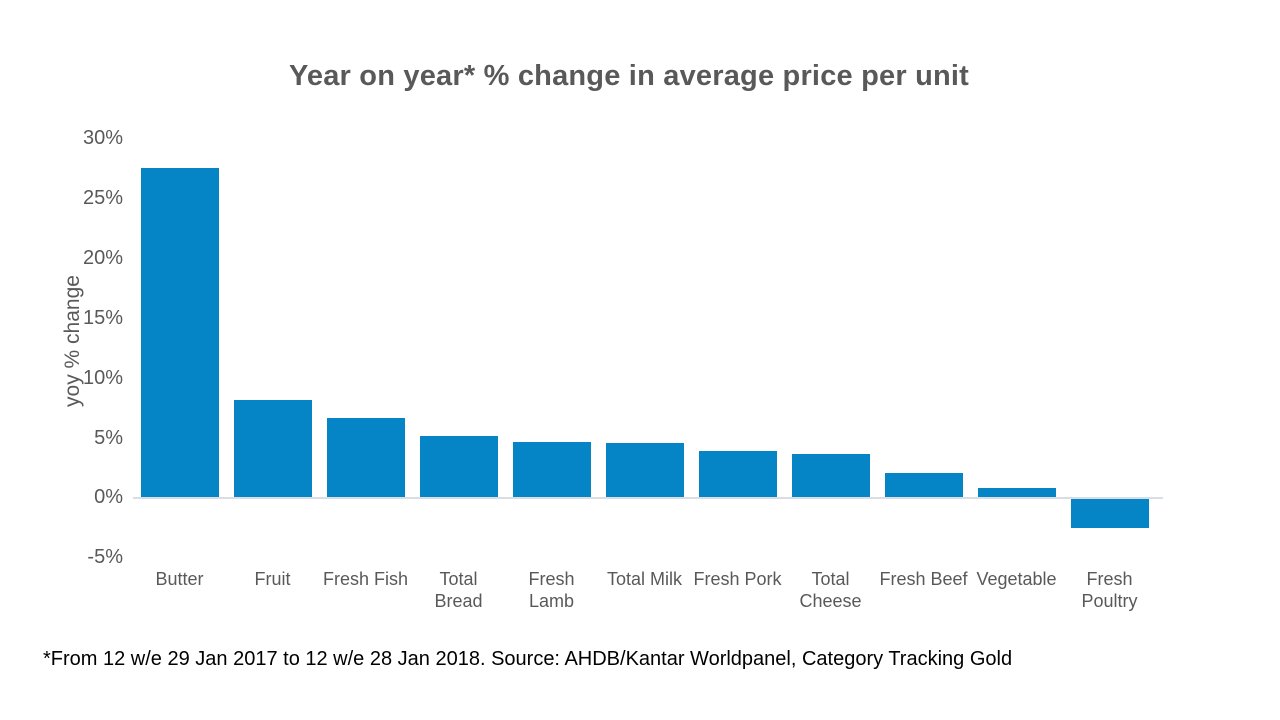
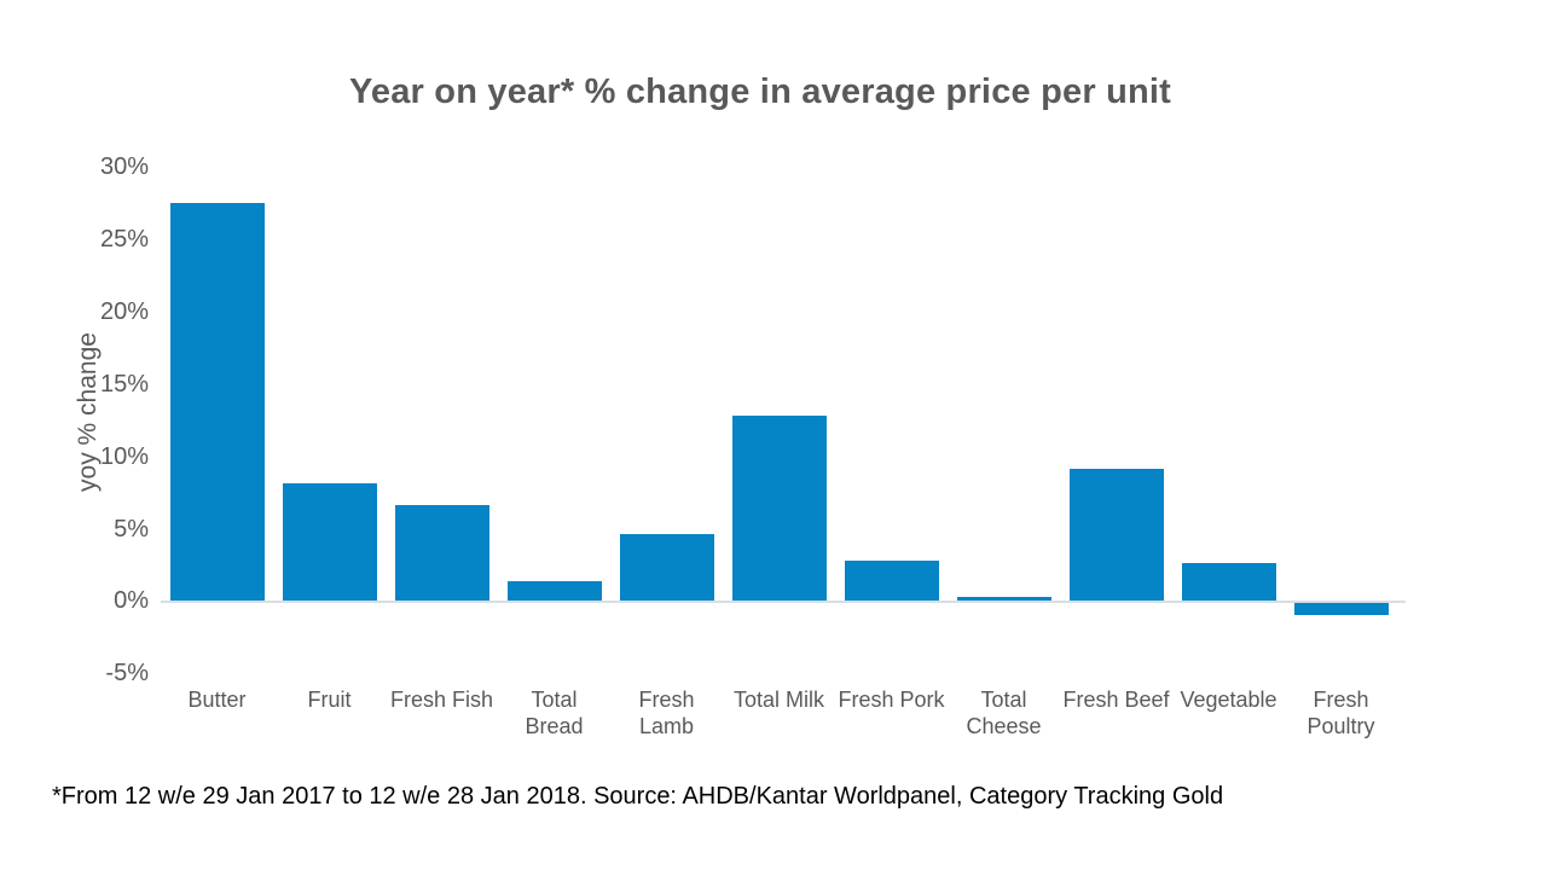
Total Bread: 5.1% -> 1.4%
Total Milk: 4.5% -> 12.8%
Fresh Pork: 3.9% -> 2.8%
Total Cheese: 3.6% -> 0.3%
Fresh Beef: 2.0% -> 9.1%
Vegetable: 0.8% -> 2.6%
Fresh Poultry: -2.5% -> -0.9%
